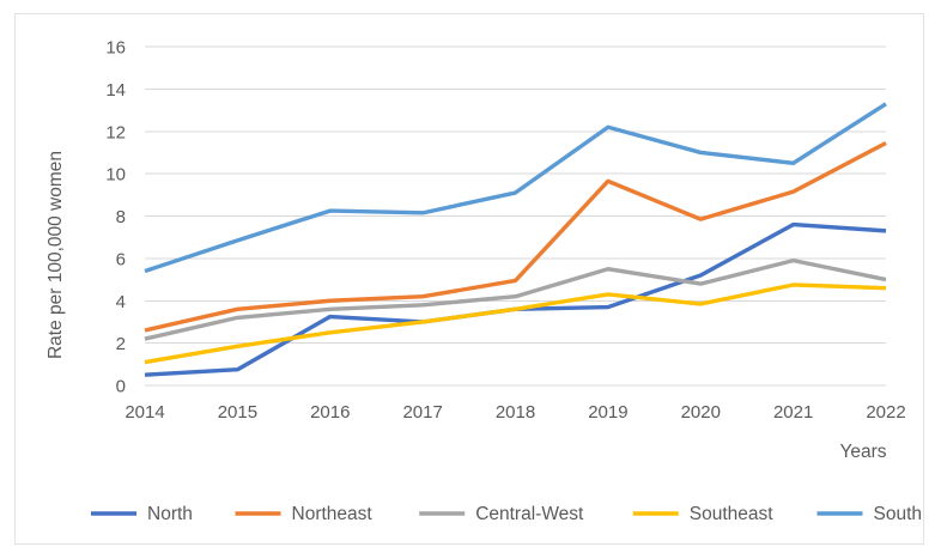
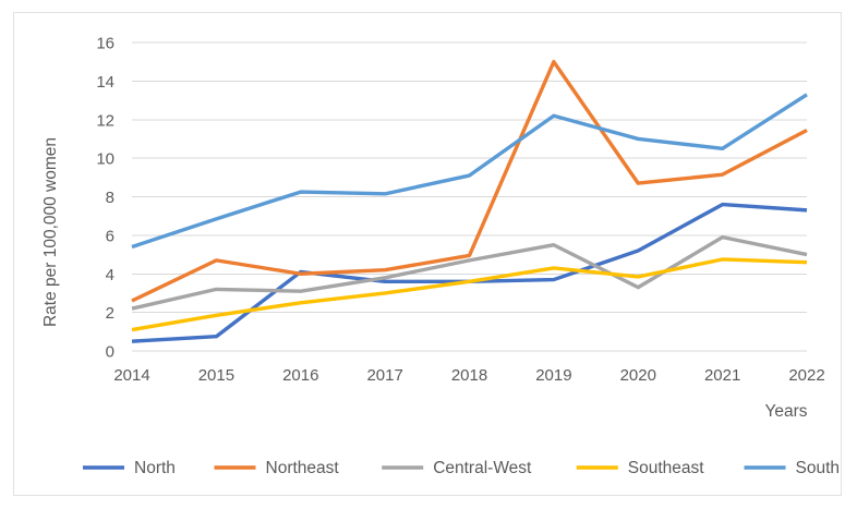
Northeast/2015: 3.6 -> 4.7
North/2016: 3.2 -> 4.1
Central-West/2016: 3.6 -> 3.1
North/2017: 3.0 -> 3.6
Central-West/2018: 4.2 -> 4.7
Northeast/2019: 9.7 -> 15.0
Northeast/2020: 7.8 -> 8.7
Central-West/2020: 4.8 -> 3.3
